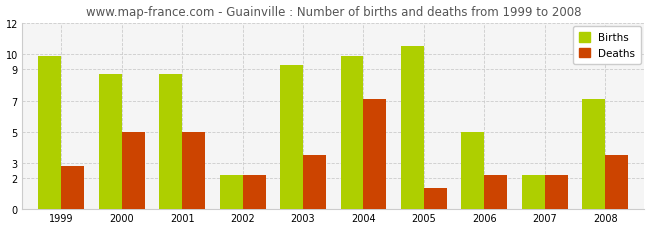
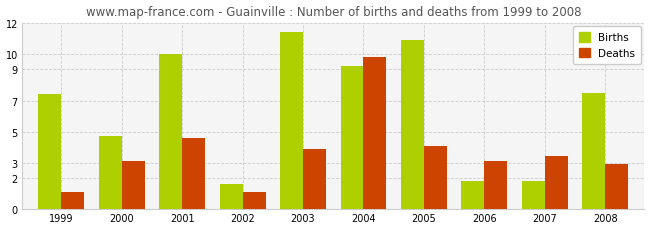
Births/1999: 9.9 -> 7.4
Deaths/1999: 2.8 -> 1.1
Births/2000: 8.7 -> 4.7
Deaths/2000: 5.0 -> 3.1
Births/2001: 8.7 -> 10.0
Deaths/2001: 5.0 -> 4.6
Births/2002: 2.2 -> 1.6
Deaths/2002: 2.2 -> 1.1
Births/2003: 9.3 -> 11.4
Deaths/2003: 3.5 -> 3.9
Births/2004: 9.9 -> 9.2
Deaths/2004: 7.1 -> 9.8
Births/2005: 10.5 -> 10.9
Deaths/2005: 1.4 -> 4.1
Births/2006: 5.0 -> 1.8
Deaths/2006: 2.2 -> 3.1
Births/2007: 2.2 -> 1.8
Deaths/2007: 2.2 -> 3.4
Births/2008: 7.1 -> 7.5
Deaths/2008: 3.5 -> 2.9
